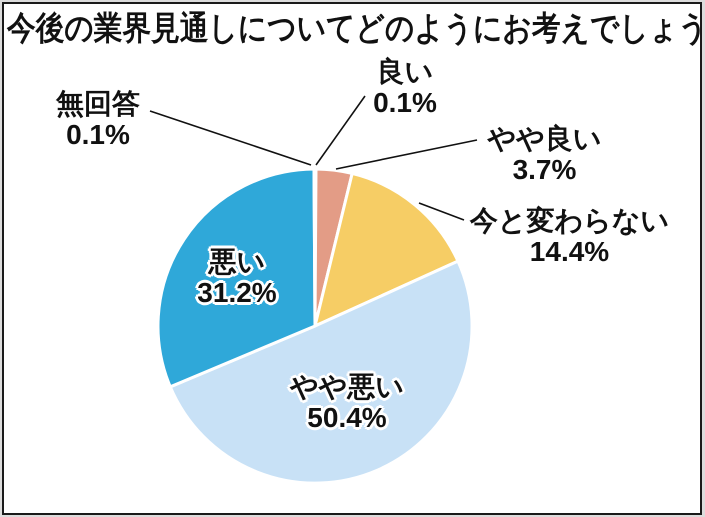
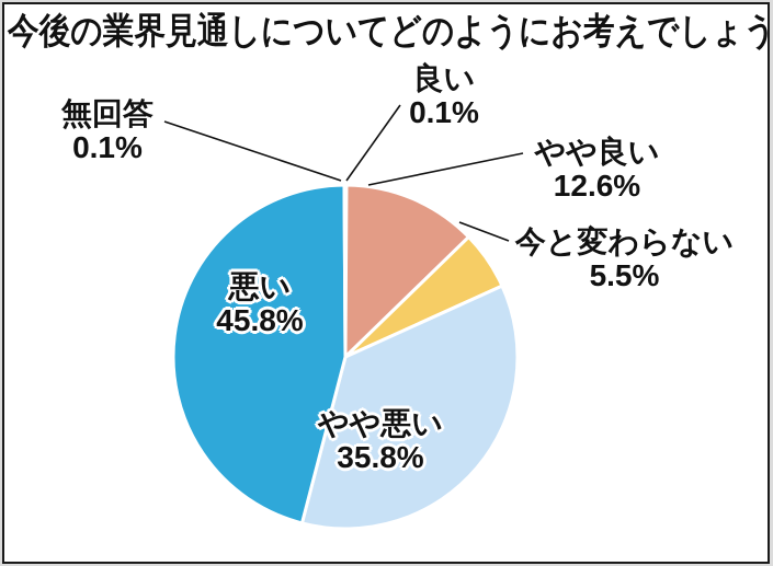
やや良い: 3.7% -> 12.6%
今と変わらない: 14.4% -> 5.5%
やや悪い: 50.4% -> 35.8%
悪い: 31.2% -> 45.8%
